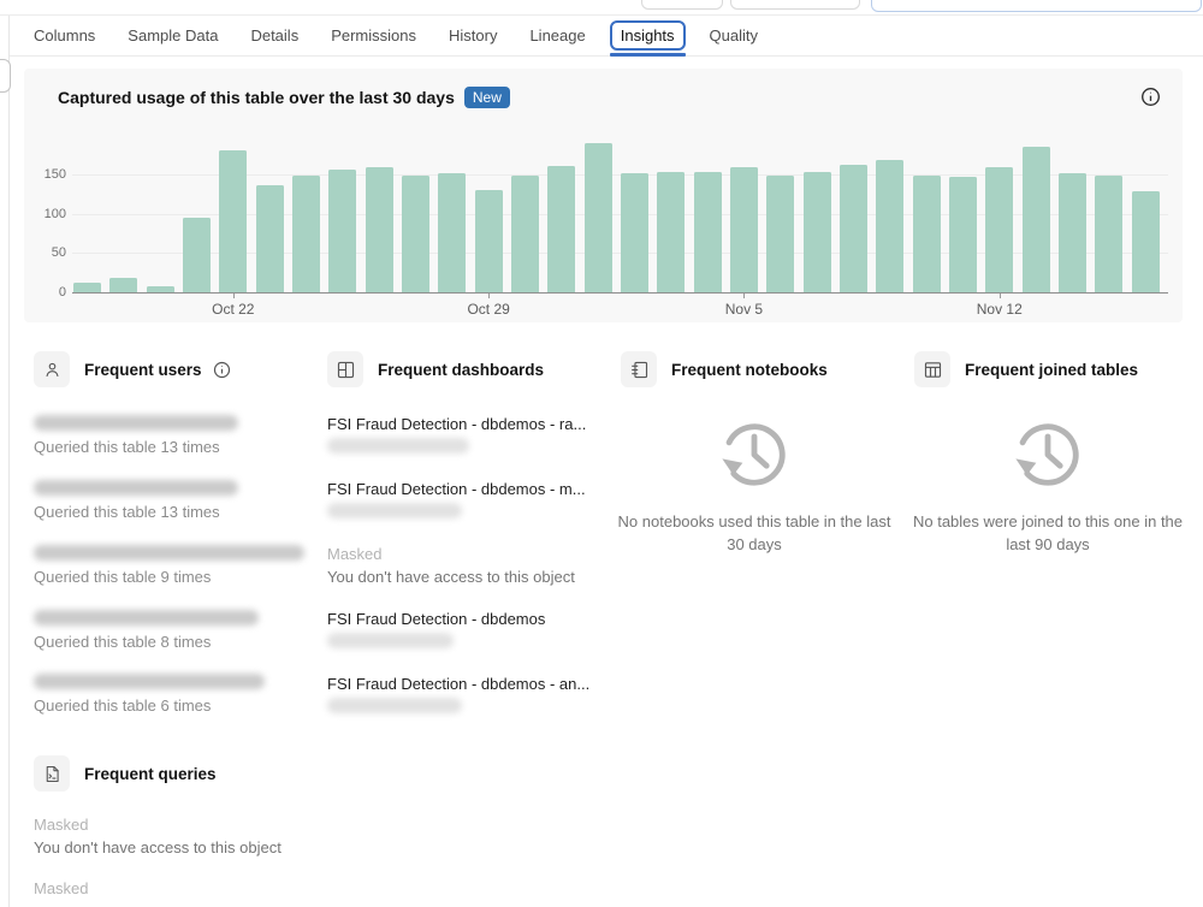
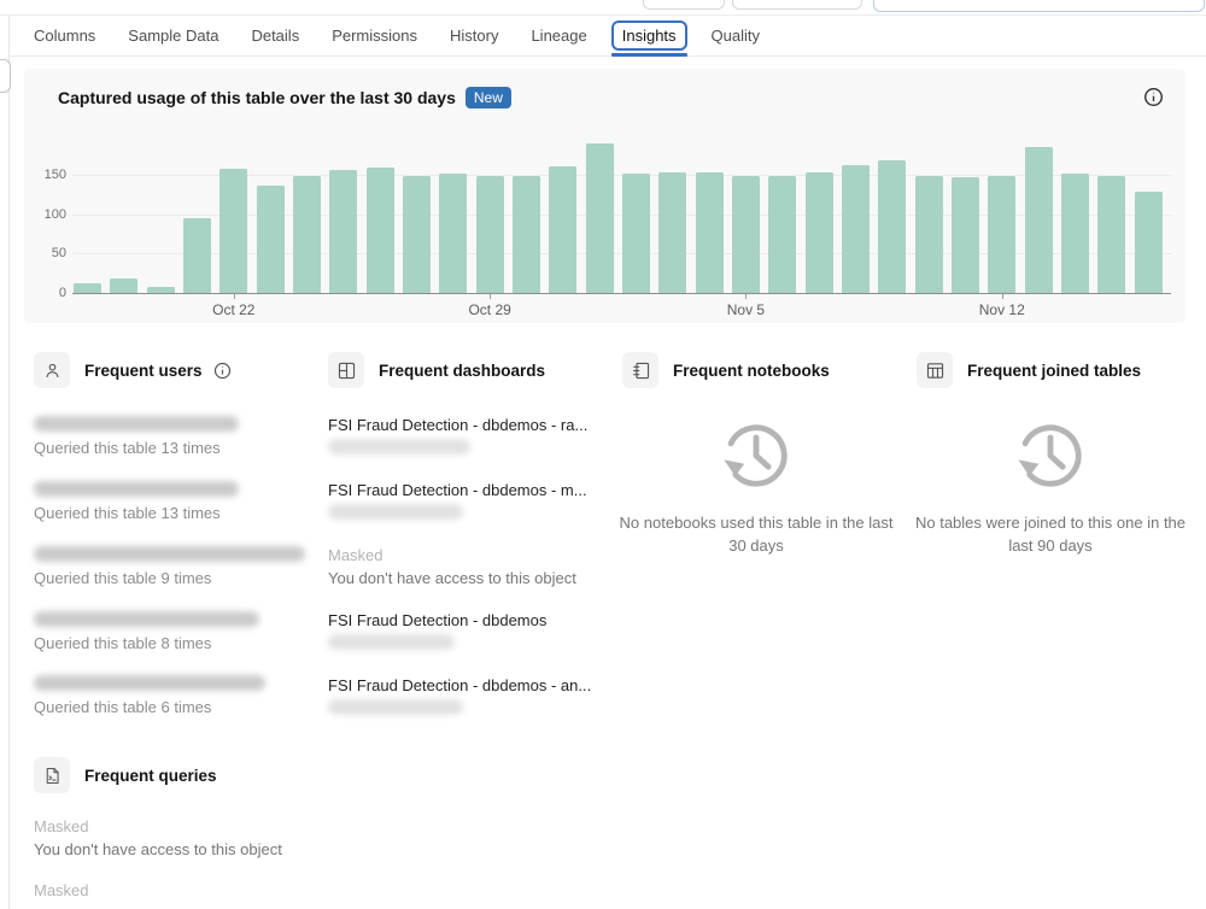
Oct 22: 180 -> 160
Oct 29: 130 -> 150
Nov 5: 160 -> 150
Nov 12: 160 -> 150
